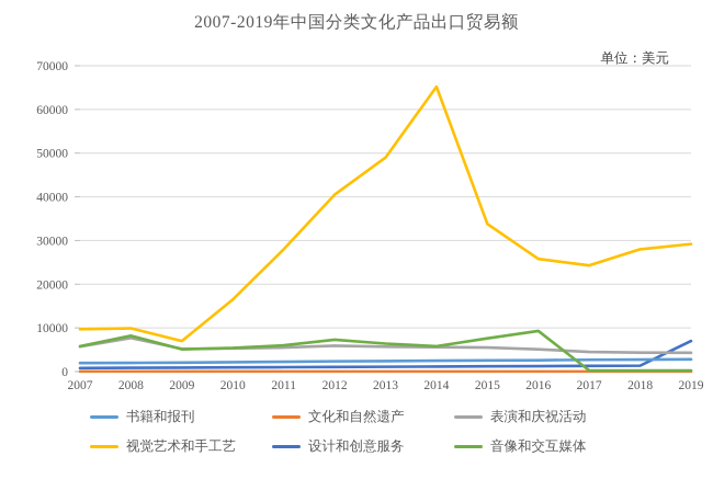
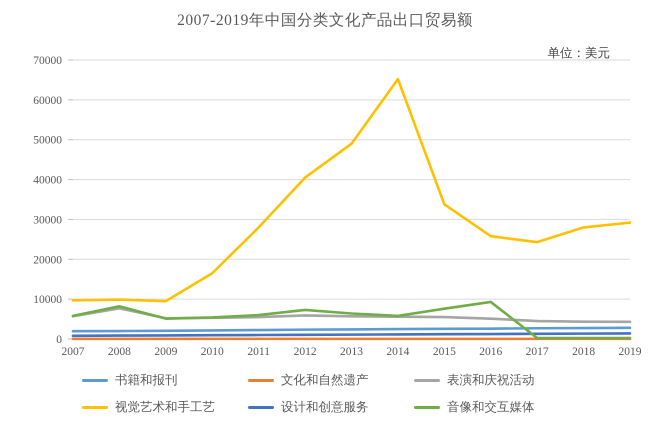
视觉艺术和手工艺/2009: 7000 -> 10000
设计和创意服务/2019: 7000 -> 1000
